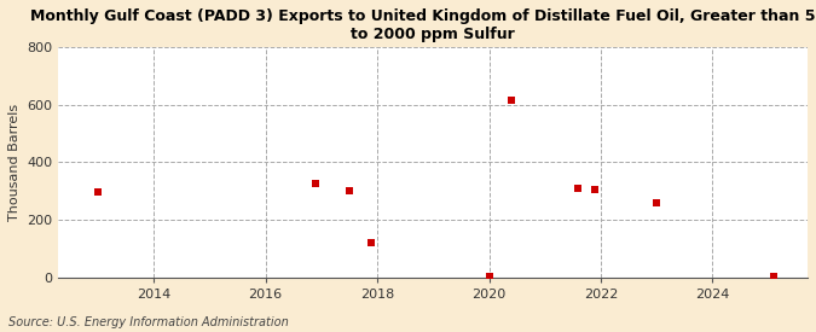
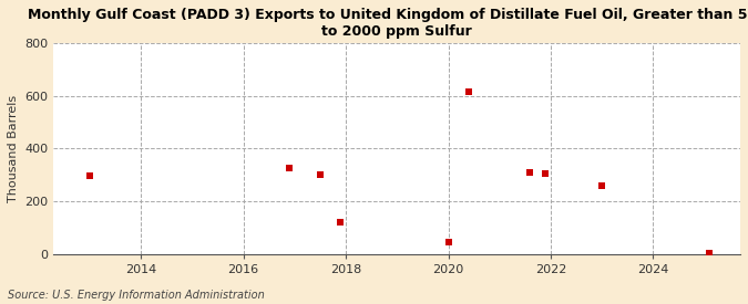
2020: 5 -> 45
